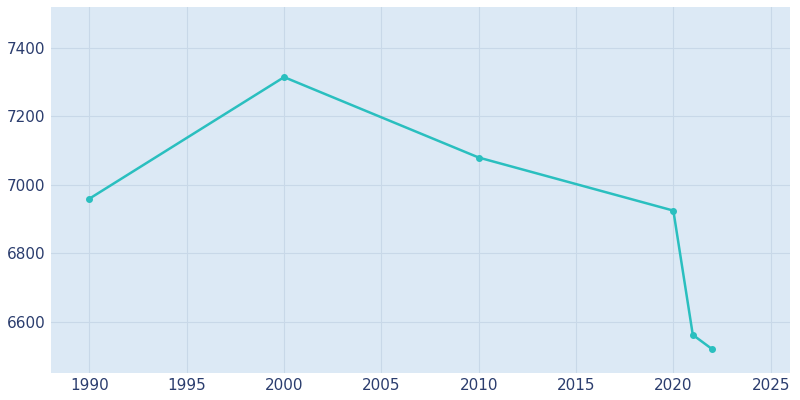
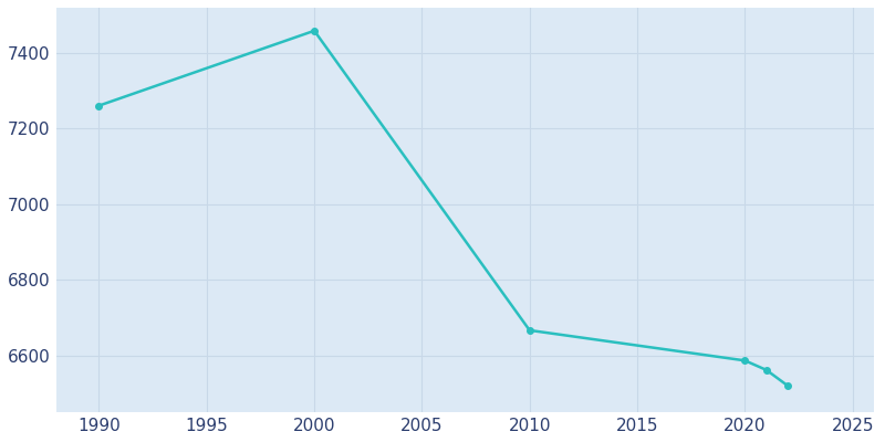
1990: 6960 -> 7261
2000: 7315 -> 7459
2010: 7080 -> 6667
2020: 6925 -> 6587
